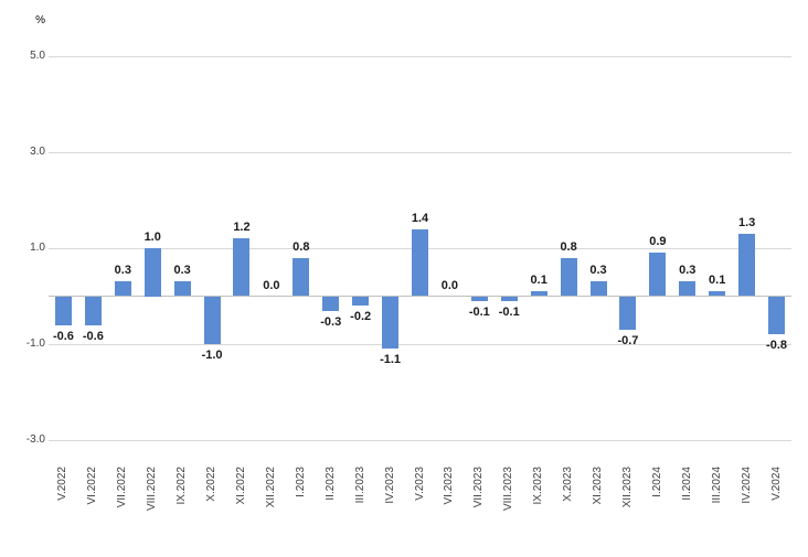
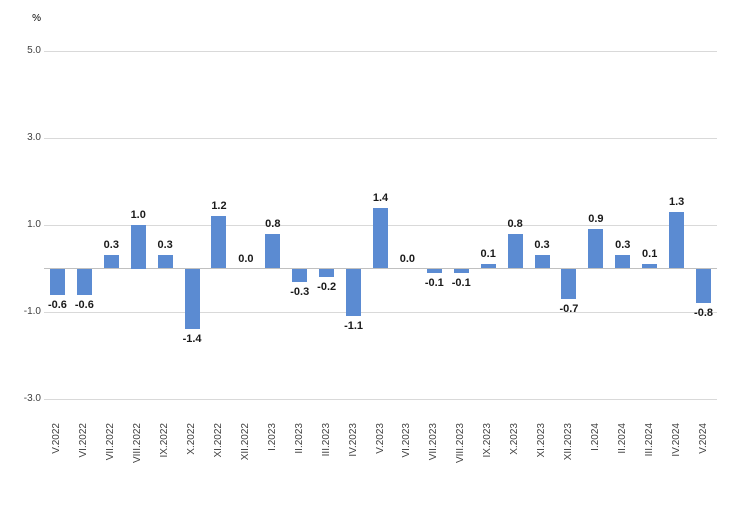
X.2022: -1.0 -> -1.4
